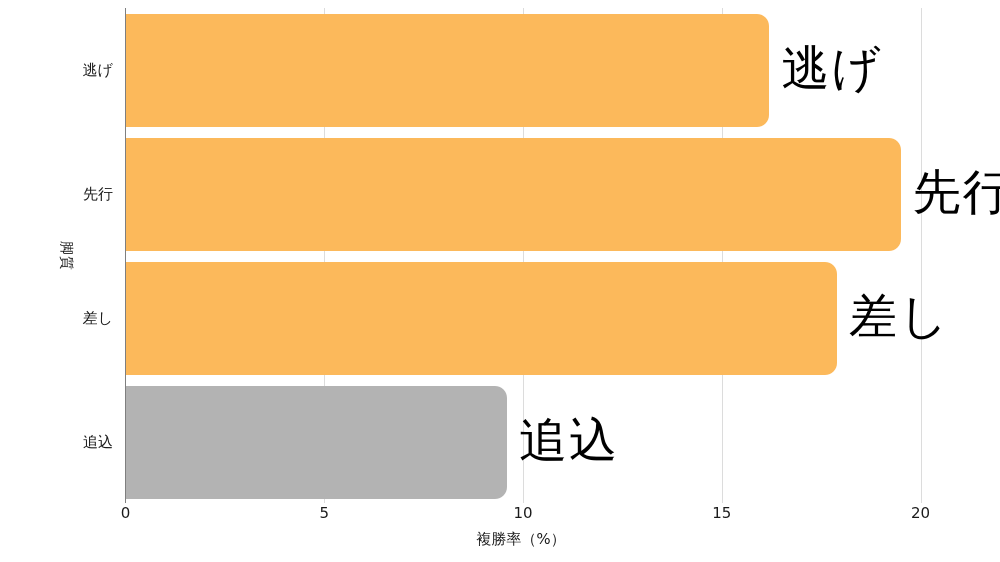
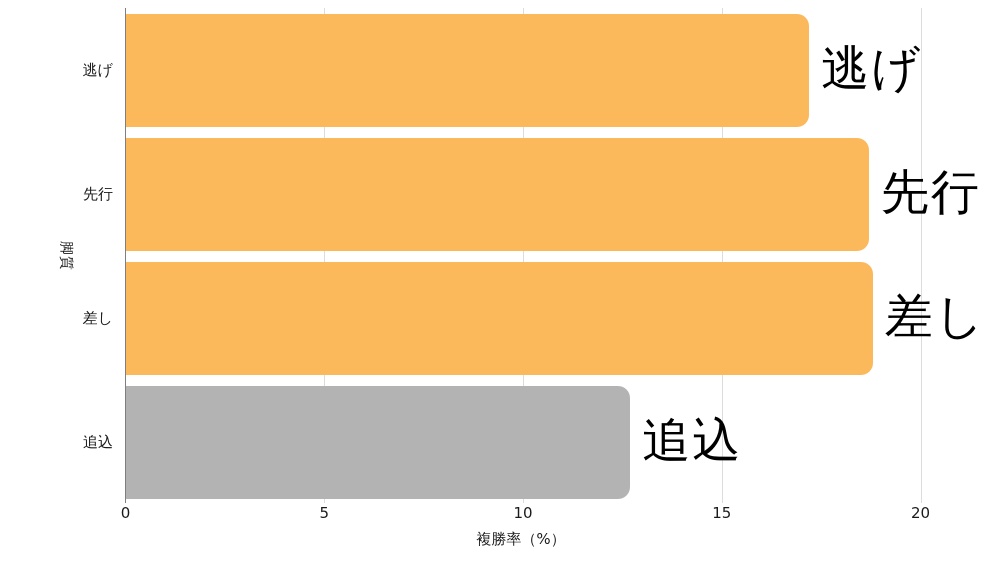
逃げ: 16.2 -> 17.2
先行: 19.5 -> 18.7
差し: 17.9 -> 18.8
追込: 9.6 -> 12.7
